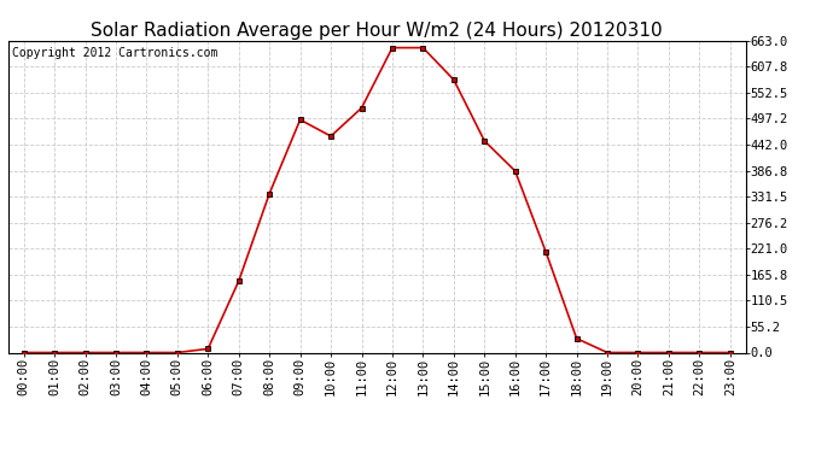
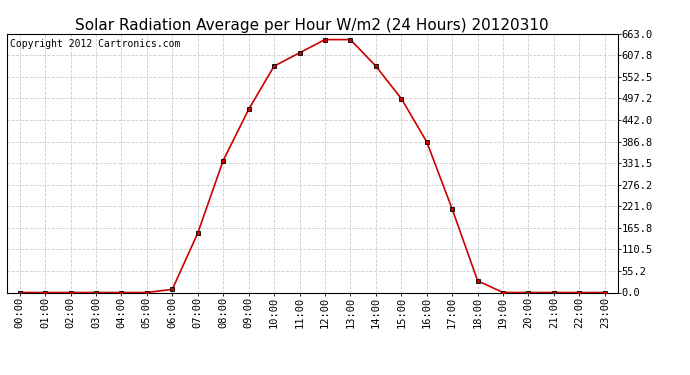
09:00: 495 -> 469
10:00: 460 -> 580
11:00: 520 -> 614
15:00: 450 -> 497
